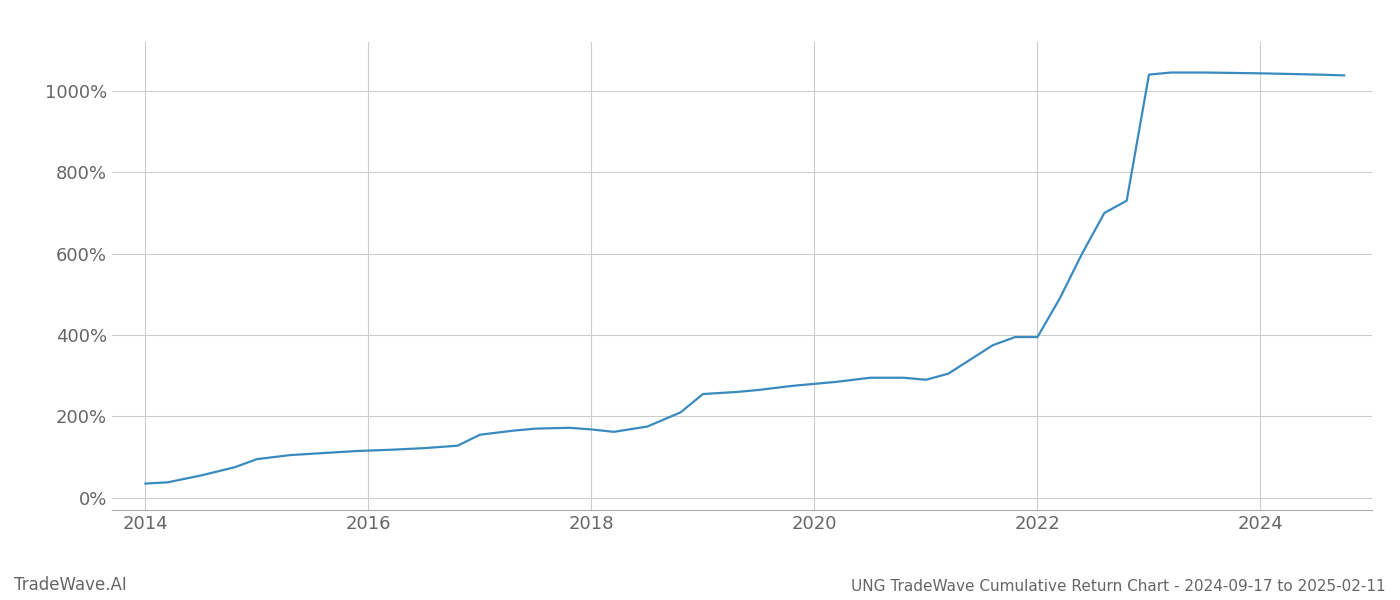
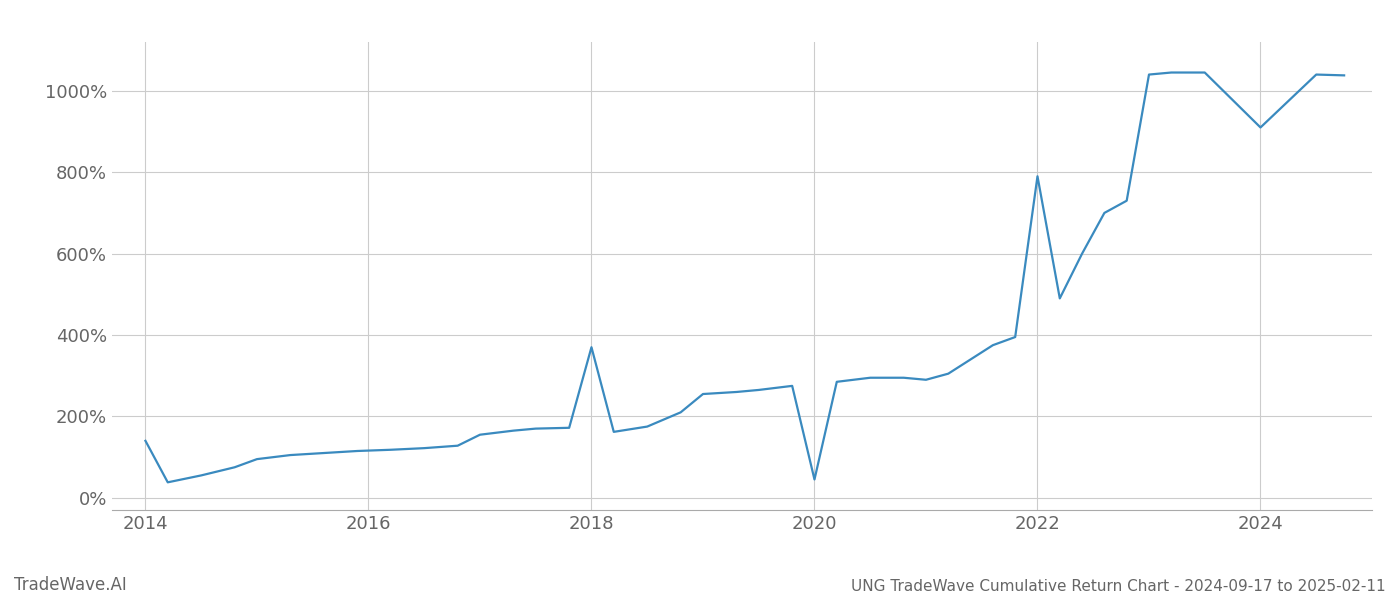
2014: 35% -> 140%
2018: 168% -> 370%
2020: 280% -> 45%
2022: 395% -> 790%
2024: 1043% -> 910%
